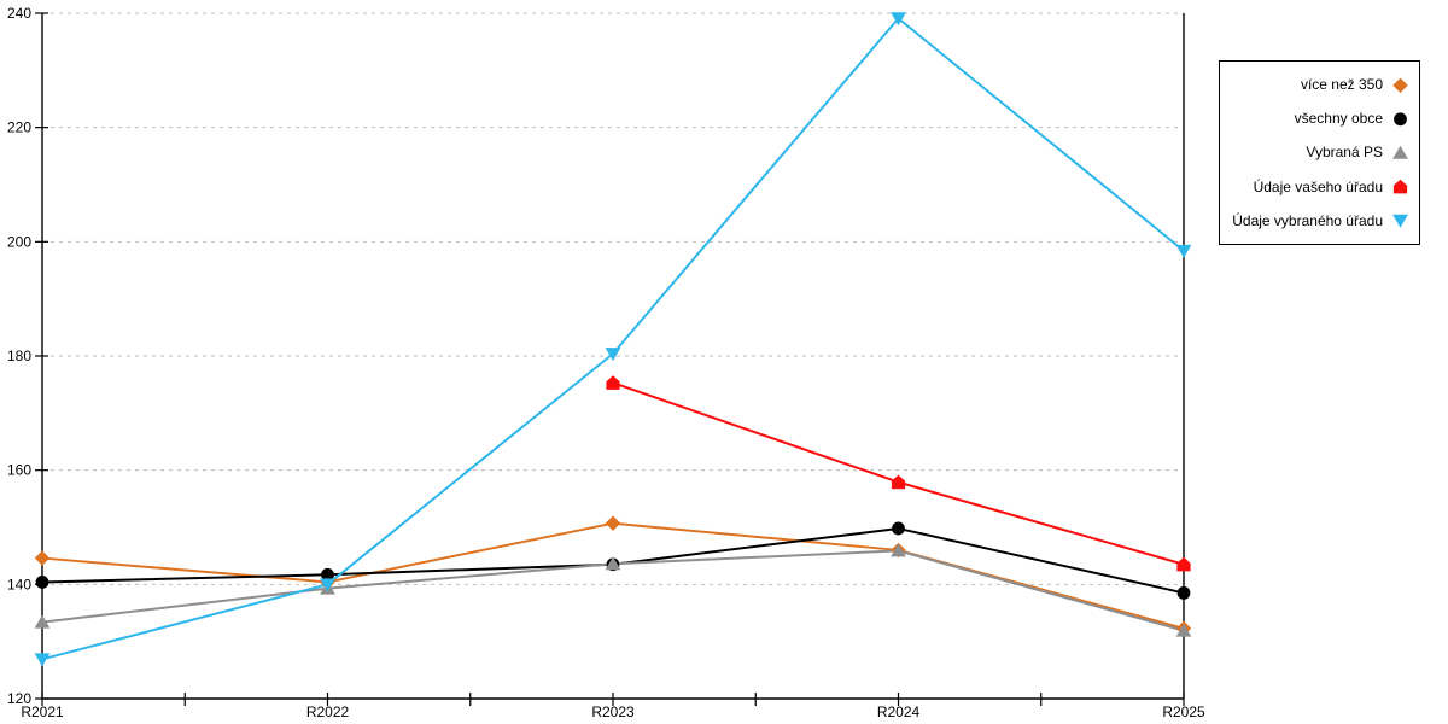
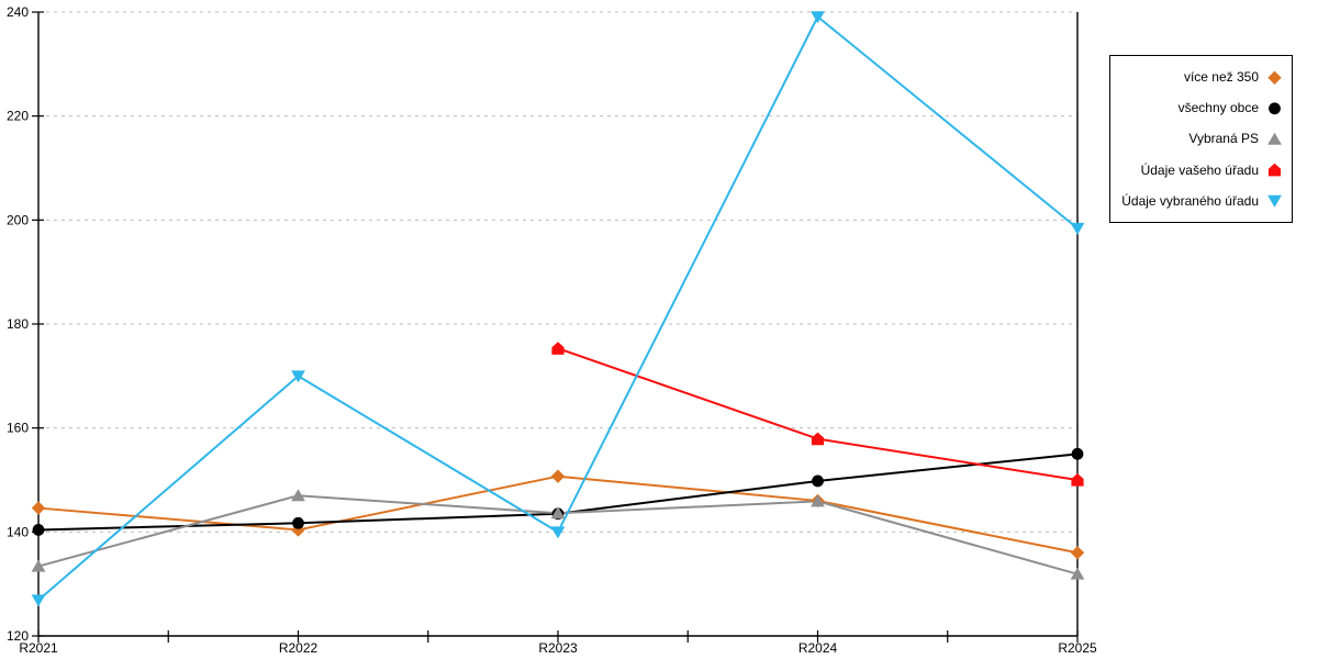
Vybraná PS/R2022: 139 -> 147
Údaje vybraného úřadu/R2022: 140 -> 170
Údaje vybraného úřadu/R2023: 180 -> 140
více než 350/R2025: 132 -> 136
všechny obce/R2025: 138 -> 155
Údaje vašeho úřadu/R2025: 144 -> 150
